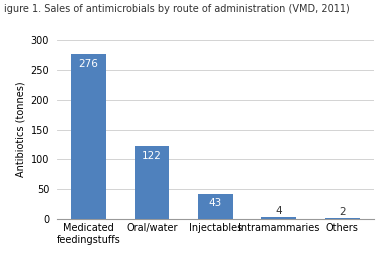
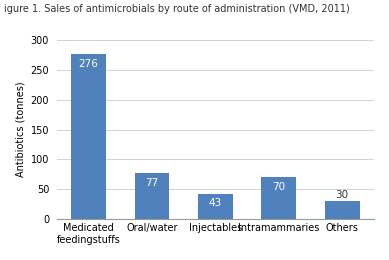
Oral/water: 122 -> 77
Intramammaries: 4 -> 70
Others: 2 -> 30
